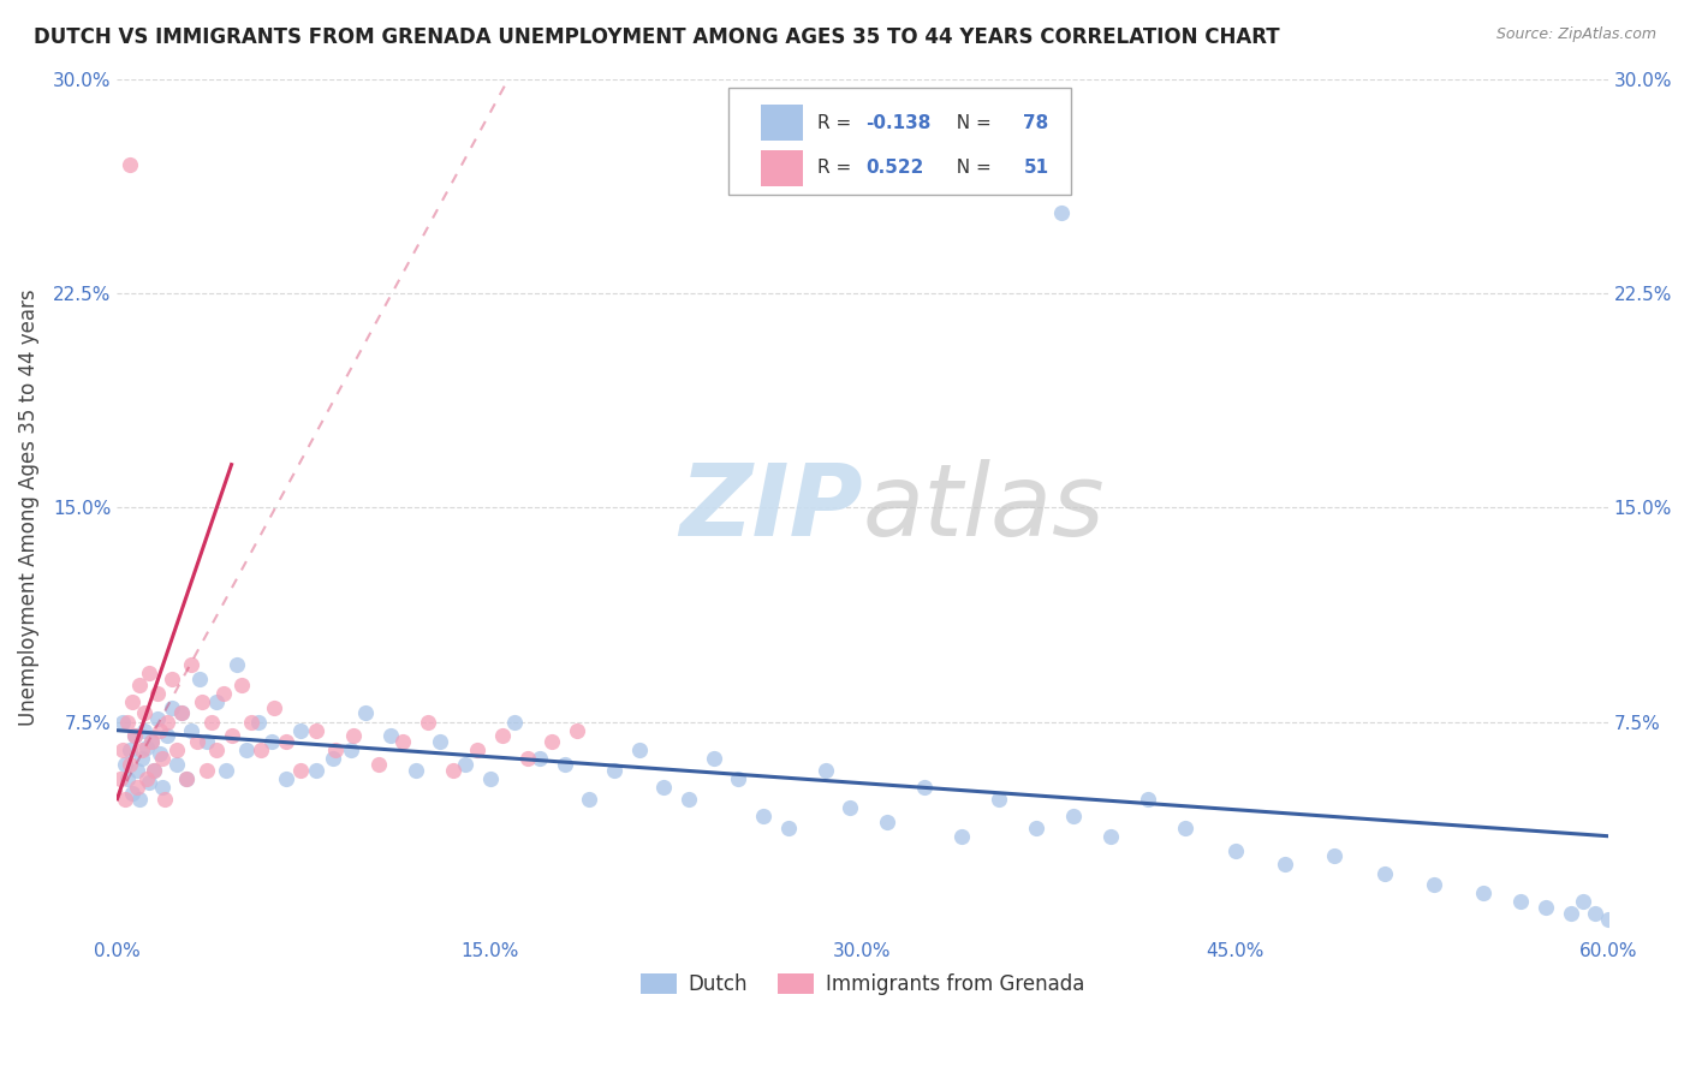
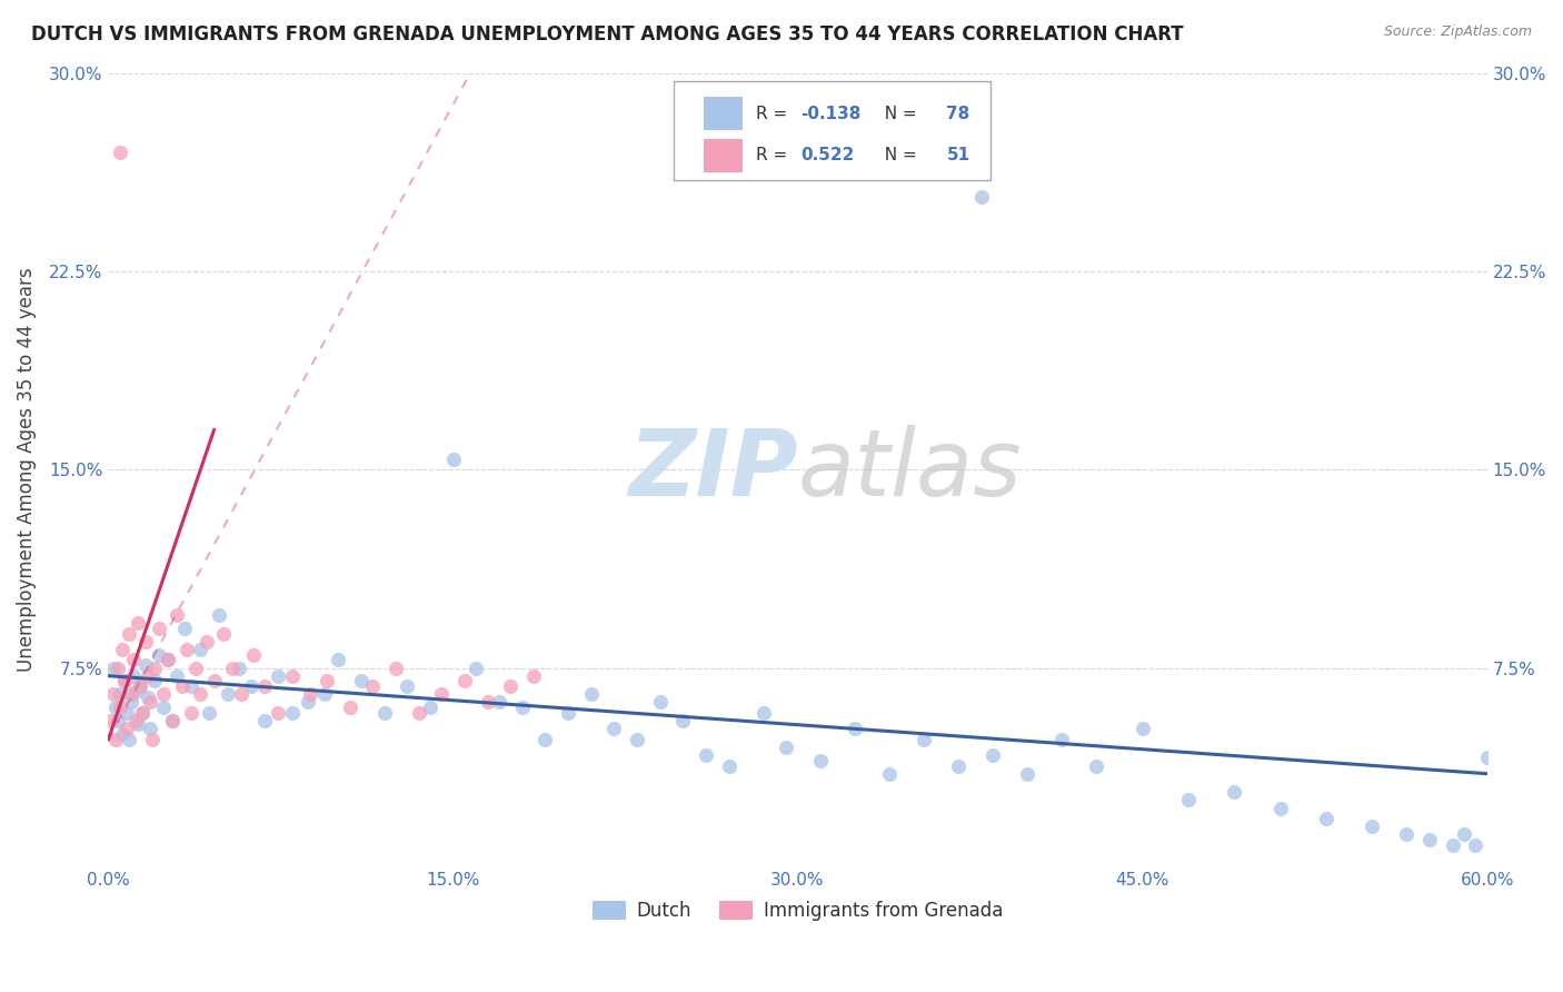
Dutch/15.0%: 5.5% -> 15.4%
Dutch/45.0%: 3.0% -> 5.2%
Dutch/60.0%: 0.6% -> 4.1%
